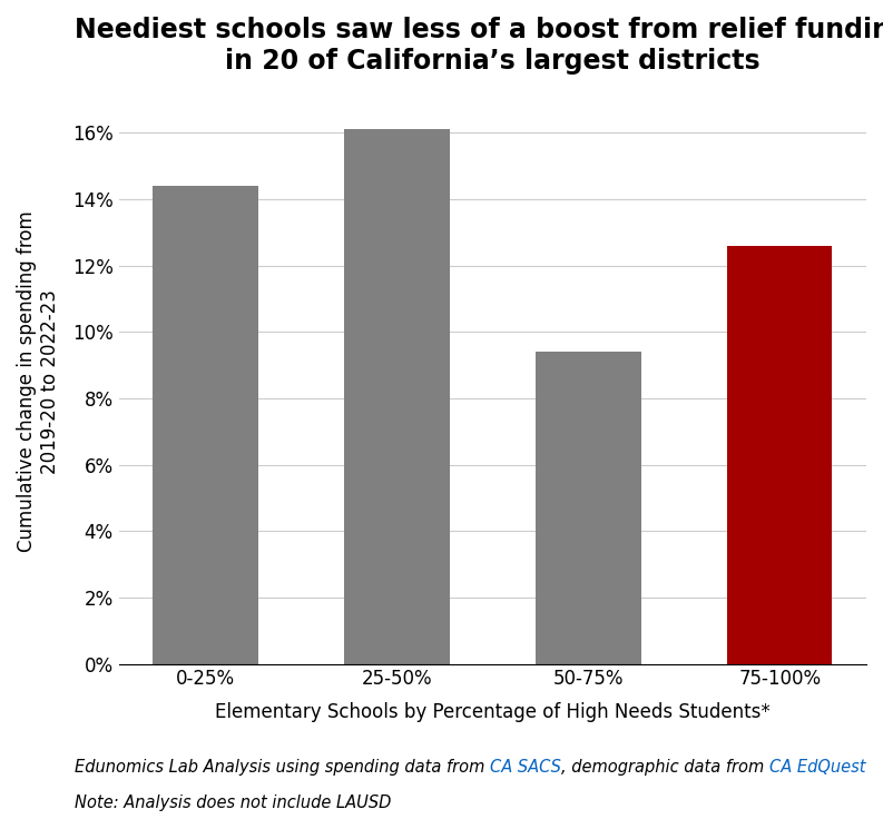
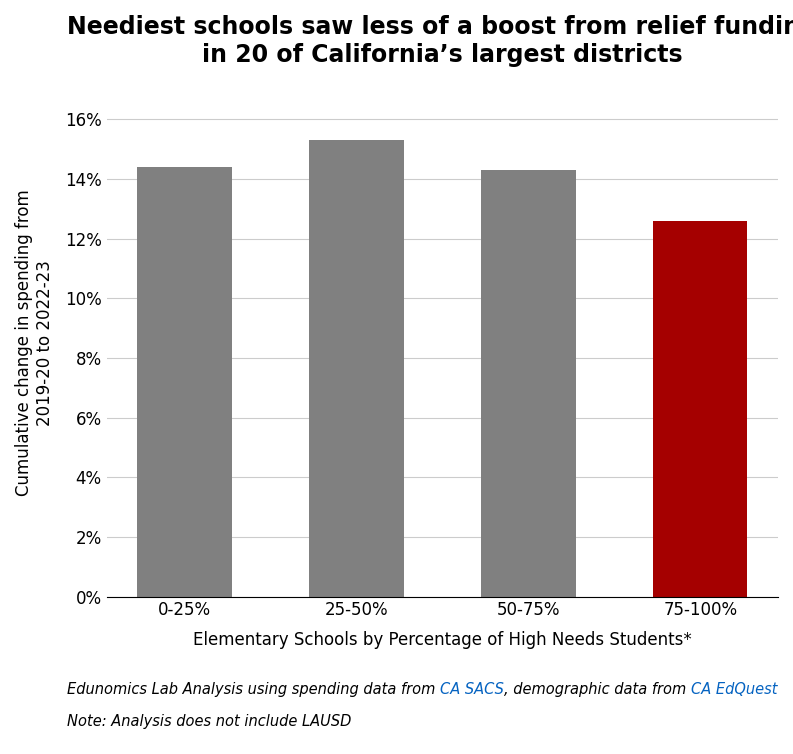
25-50%: 16.1% -> 15.3%
50-75%: 9.4% -> 14.3%
